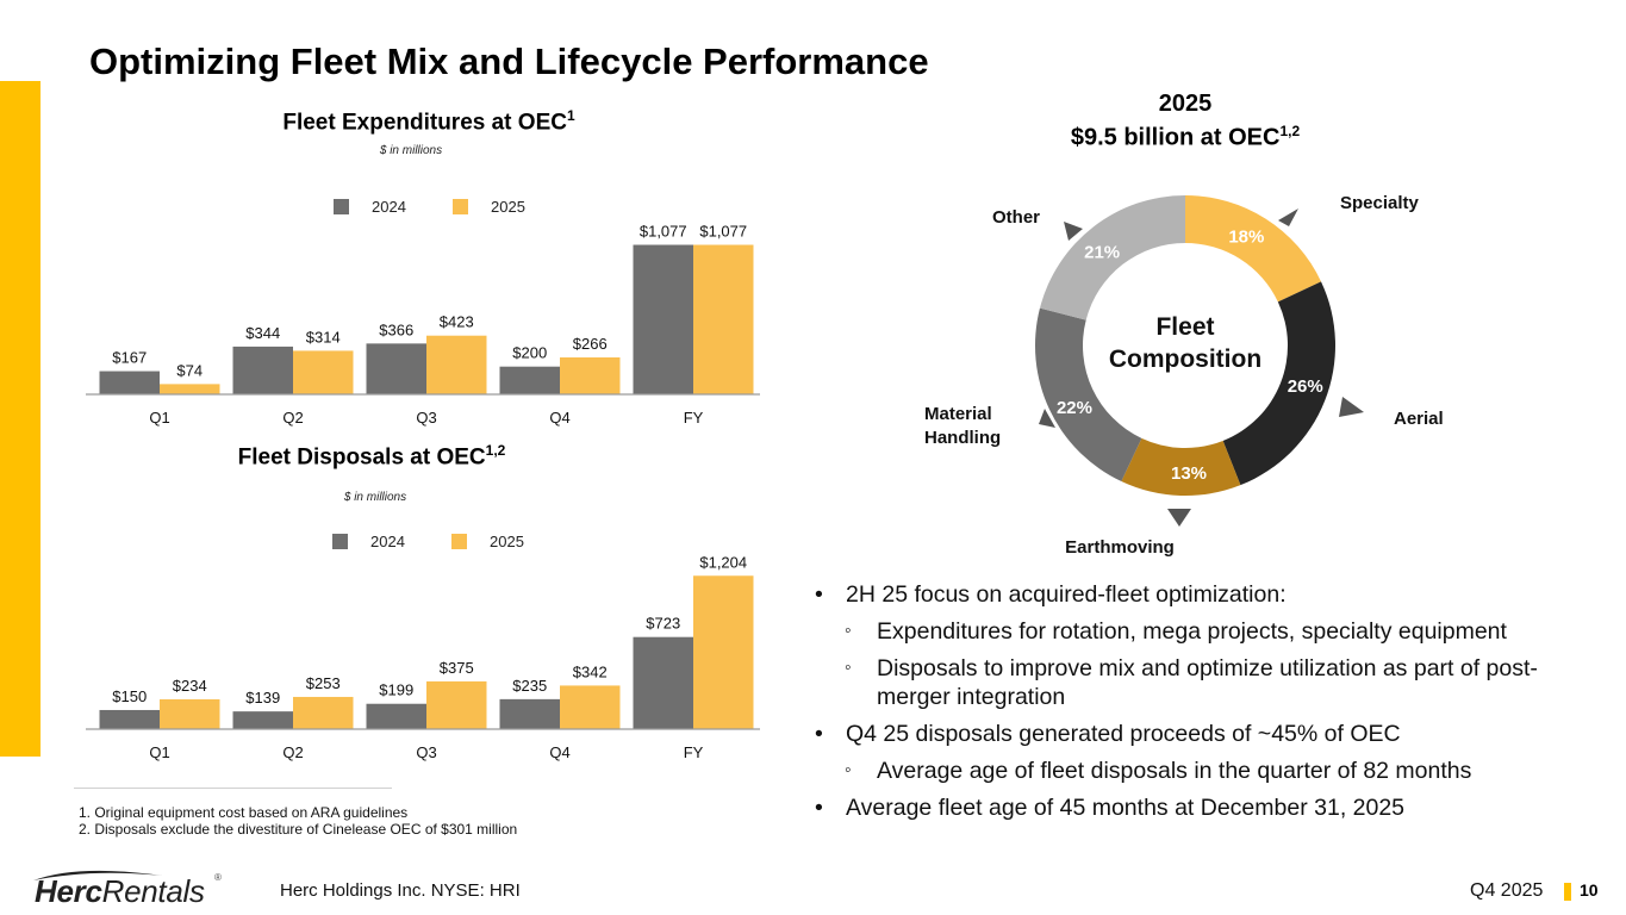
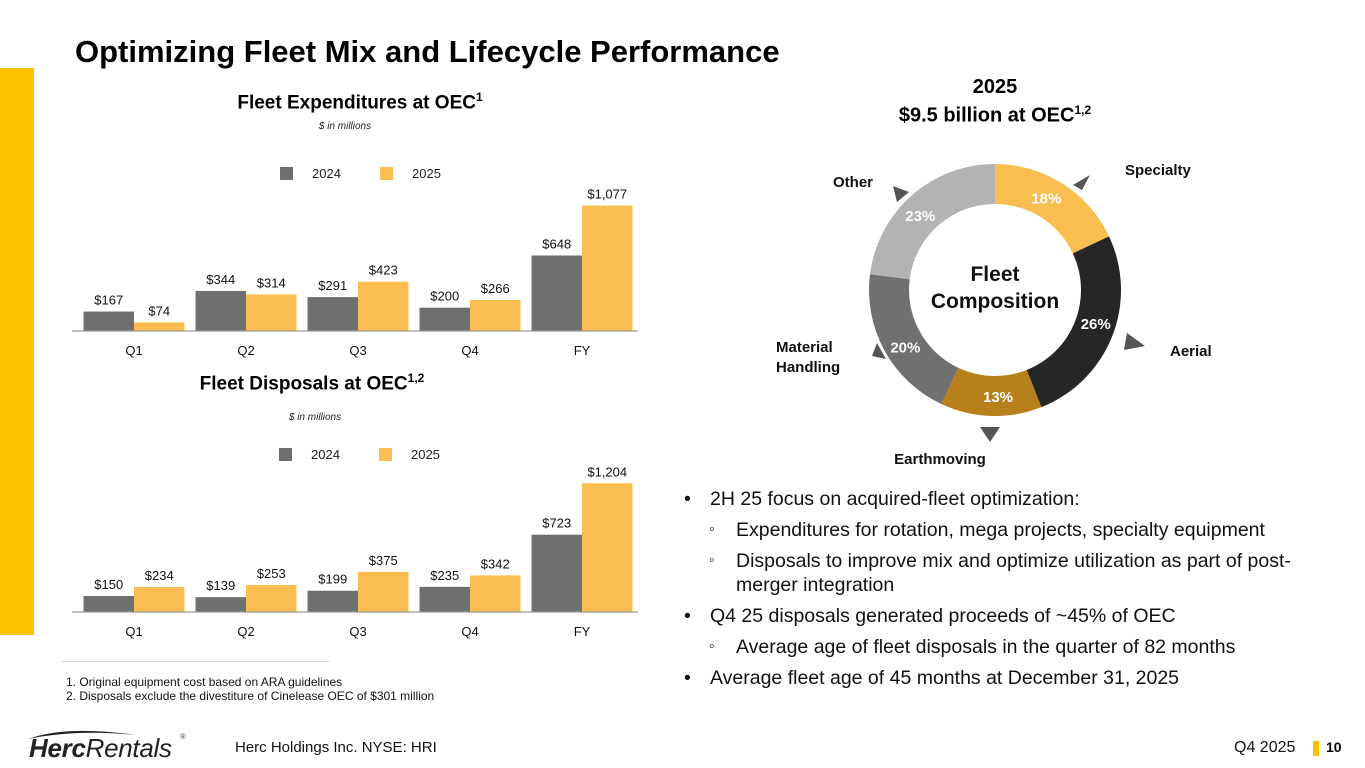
Fleet Expenditures at OEC1/2024/Q3: $366 -> $291
Fleet Expenditures at OEC1/2024/FY: $1,077 -> $648
2025 $9.5 billion at OEC1,2/Material Handling: 22% -> 20%
2025 $9.5 billion at OEC1,2/Other: 21% -> 23%
